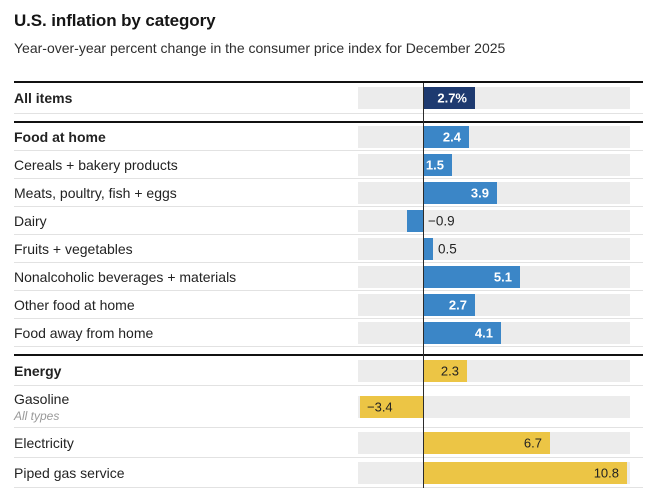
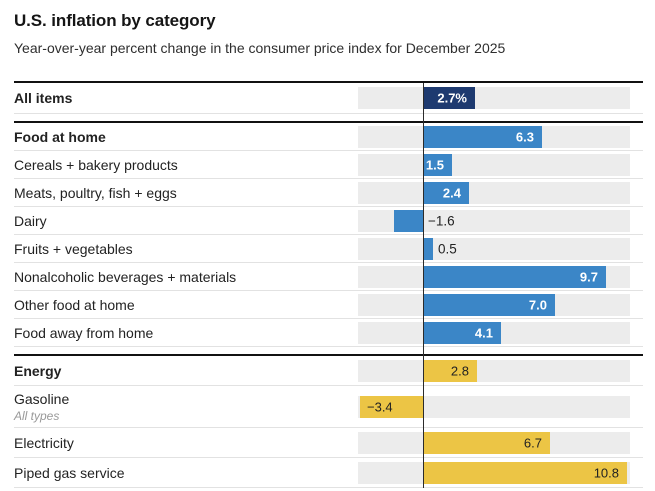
Food at home: 2.4 -> 6.3
Meats, poultry, fish + eggs: 3.9 -> 2.4
Dairy: −0.9 -> −1.6
Nonalcoholic beverages + materials: 5.1 -> 9.7
Other food at home: 2.7 -> 7.0
Energy: 2.3 -> 2.8
